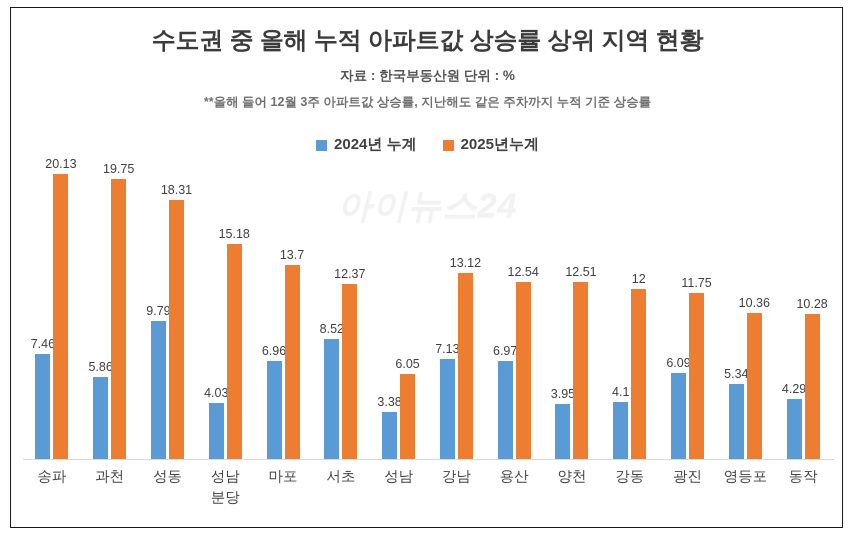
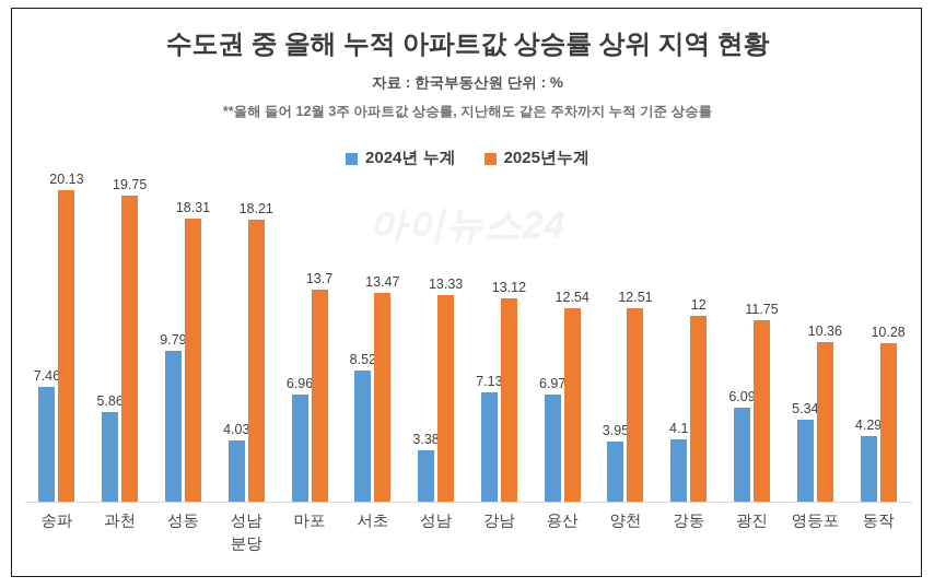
2025년누계/성남 분당: 15.18 -> 18.21
2025년누계/서초: 12.37 -> 13.47
2025년누계/성남: 6.05 -> 13.33
